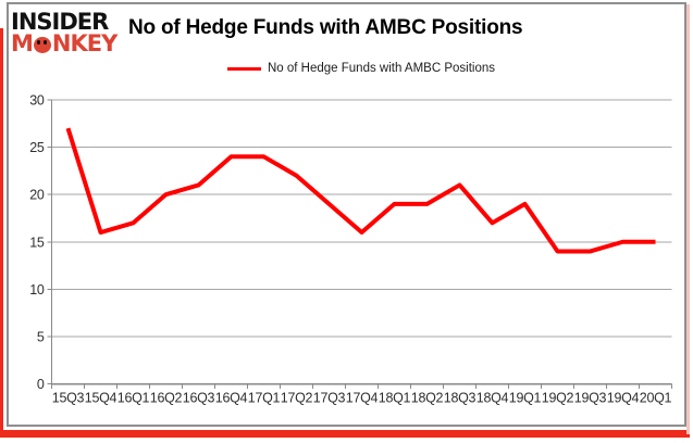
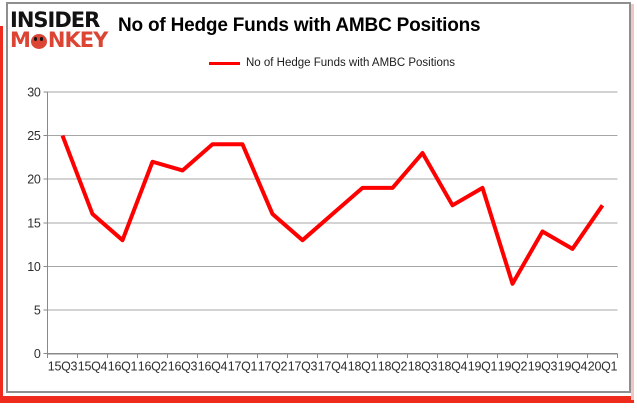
15Q3: 27 -> 25
16Q1: 17 -> 13
16Q2: 20 -> 22
17Q2: 22 -> 16
17Q3: 19 -> 13
18Q3: 21 -> 23
19Q2: 14 -> 8
19Q4: 15 -> 12
20Q1: 15 -> 17
